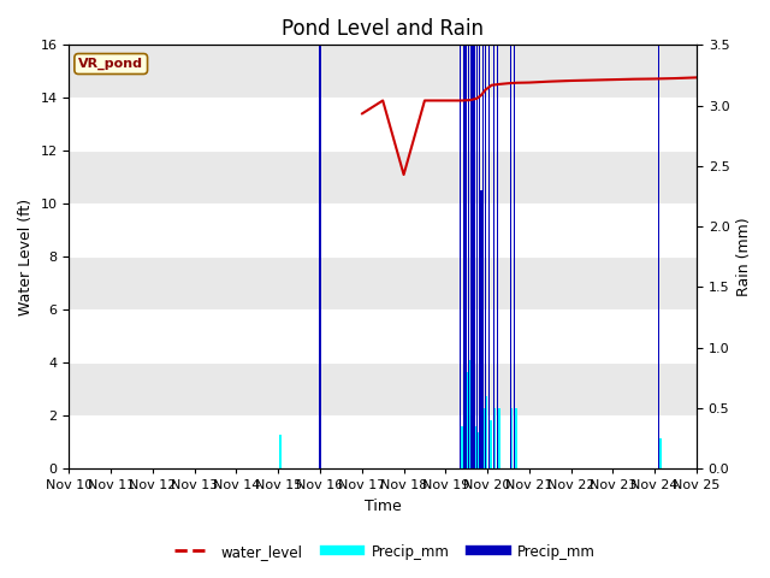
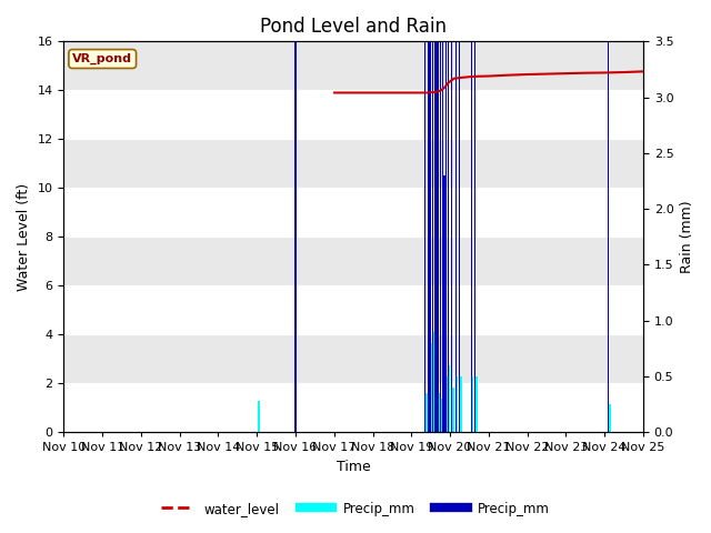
water_level/Nov 17: 13.40 -> 13.90
water_level/Nov 18: 11.10 -> 13.90
